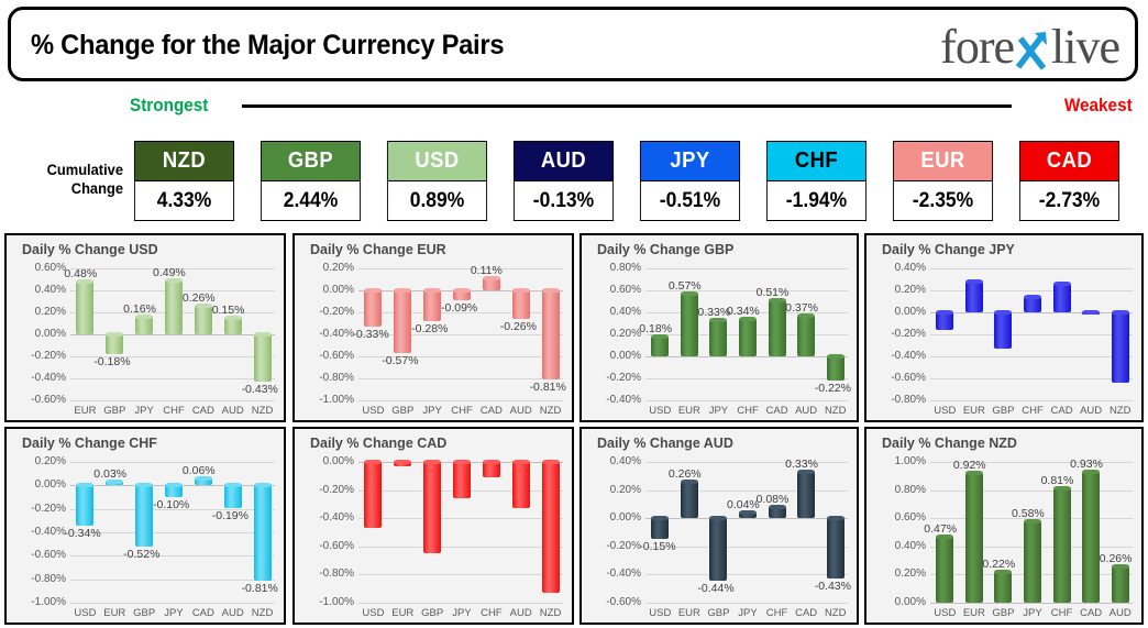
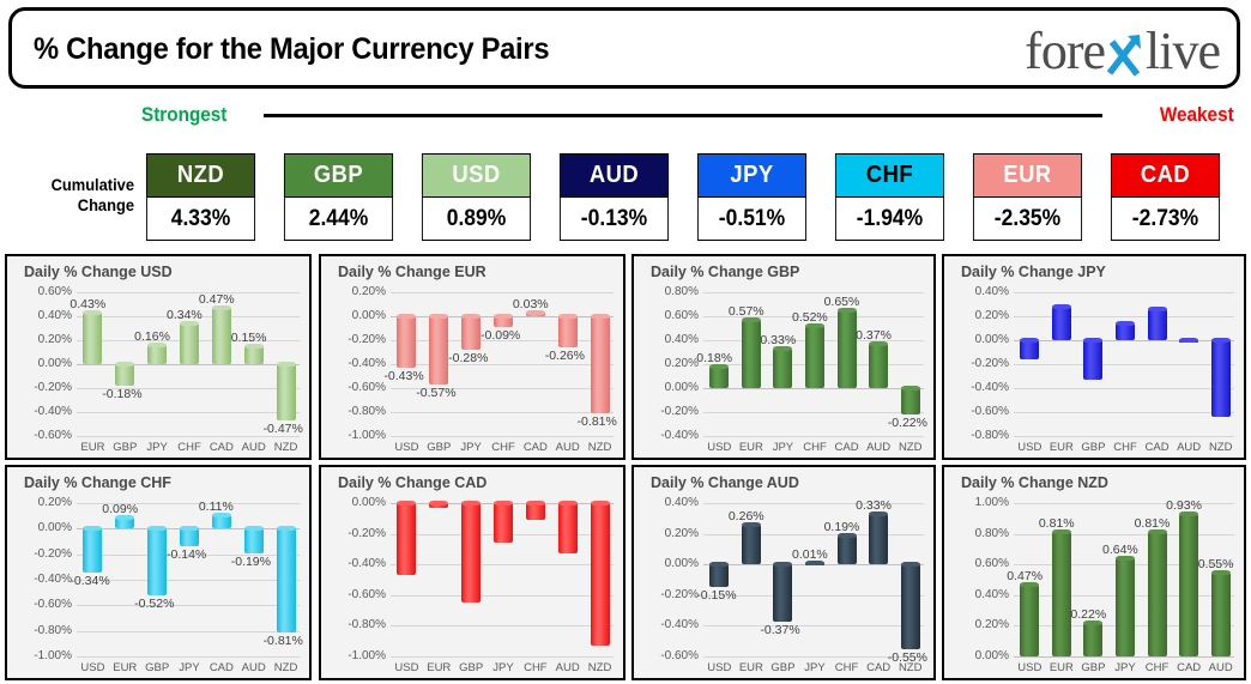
Daily % Change USD/EUR: 0.48% -> 0.43%
Daily % Change USD/CHF: 0.49% -> 0.34%
Daily % Change USD/CAD: 0.26% -> 0.47%
Daily % Change USD/NZD: -0.43% -> -0.47%
Daily % Change EUR/USD: -0.33% -> -0.43%
Daily % Change EUR/CAD: 0.11% -> 0.03%
Daily % Change GBP/CHF: 0.34% -> 0.52%
Daily % Change GBP/CAD: 0.51% -> 0.65%
Daily % Change CHF/EUR: 0.03% -> 0.09%
Daily % Change CHF/JPY: -0.10% -> -0.14%
Daily % Change CHF/CAD: 0.06% -> 0.11%
Daily % Change AUD/GBP: -0.44% -> -0.37%
Daily % Change AUD/JPY: 0.04% -> 0.01%
Daily % Change AUD/CHF: 0.08% -> 0.19%
Daily % Change AUD/NZD: -0.43% -> -0.55%
Daily % Change NZD/EUR: 0.92% -> 0.81%
Daily % Change NZD/JPY: 0.58% -> 0.64%
Daily % Change NZD/AUD: 0.26% -> 0.55%
